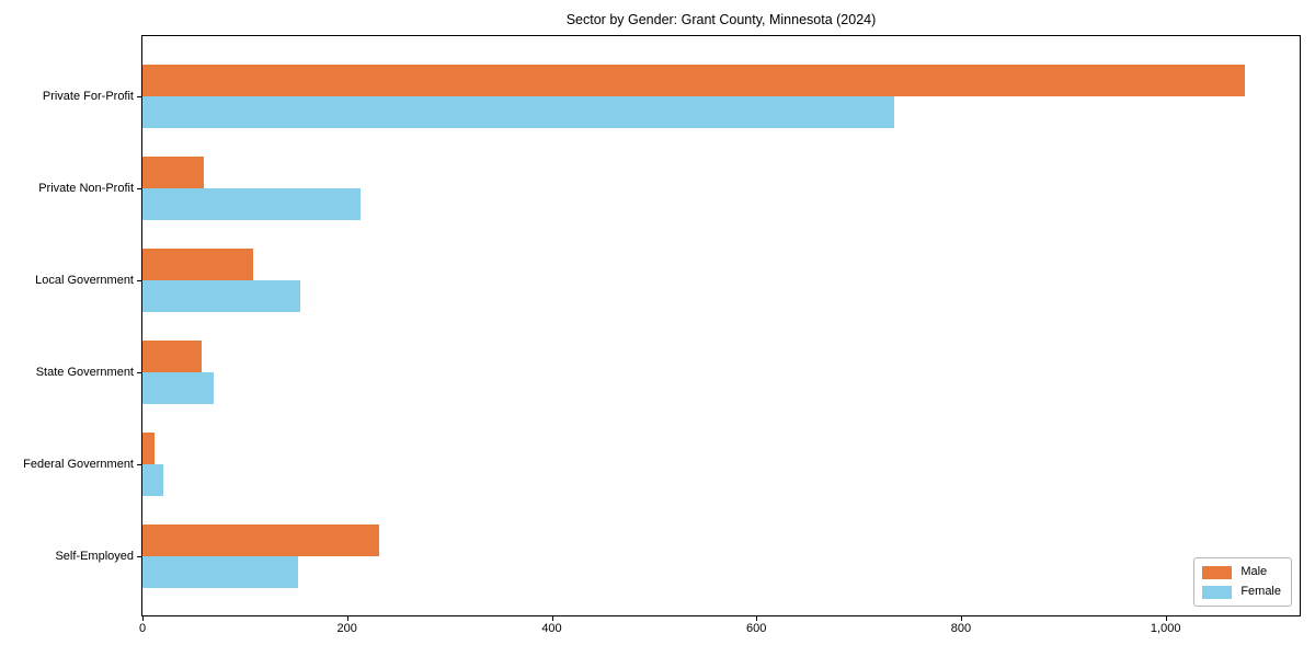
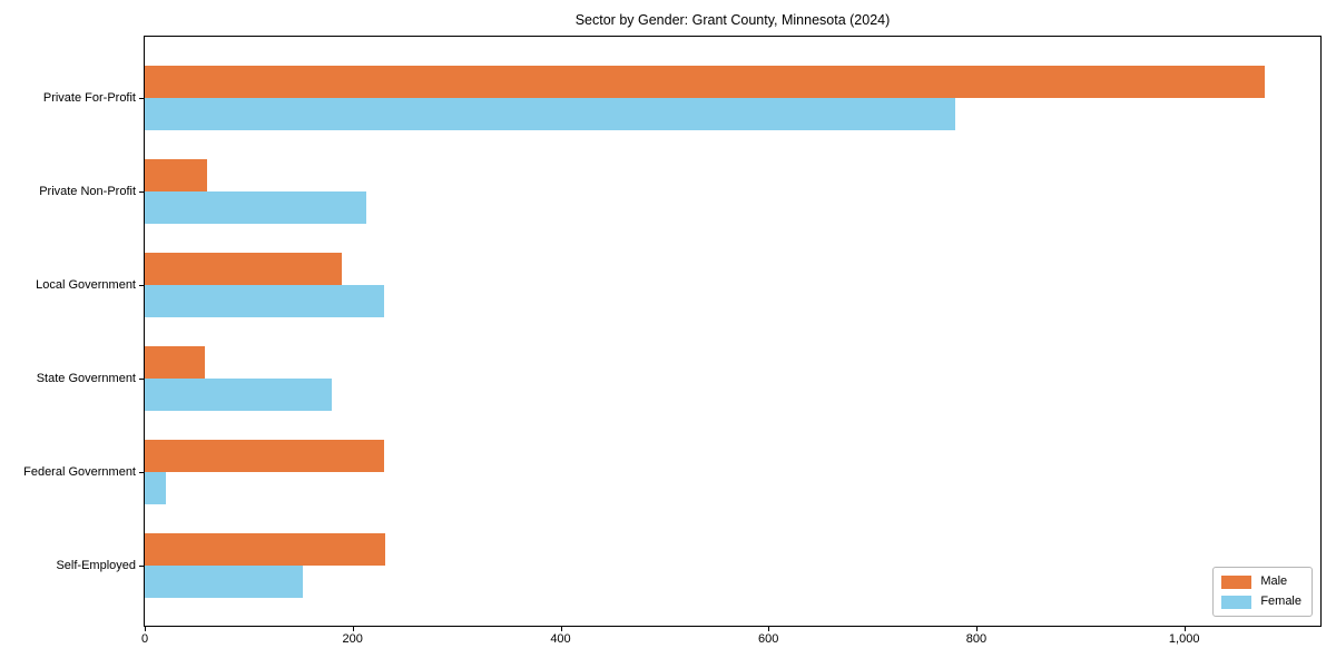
Female/Private For-Profit: 740 -> 780
Male/Local Government: 110 -> 190
Female/Local Government: 150 -> 230
Female/State Government: 70 -> 180
Male/Federal Government: 10 -> 230
